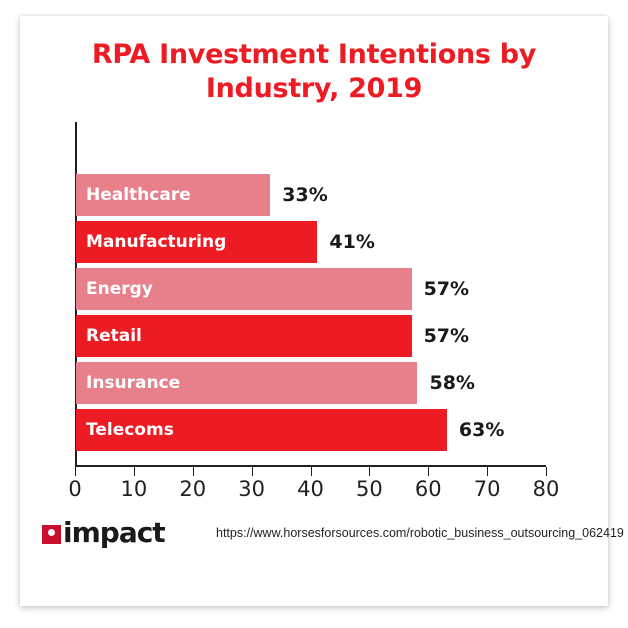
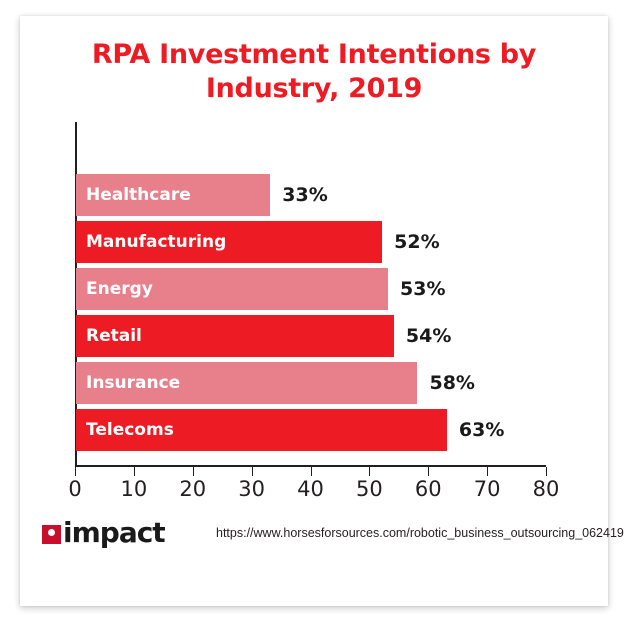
Manufacturing: 41% -> 52%
Energy: 57% -> 53%
Retail: 57% -> 54%
